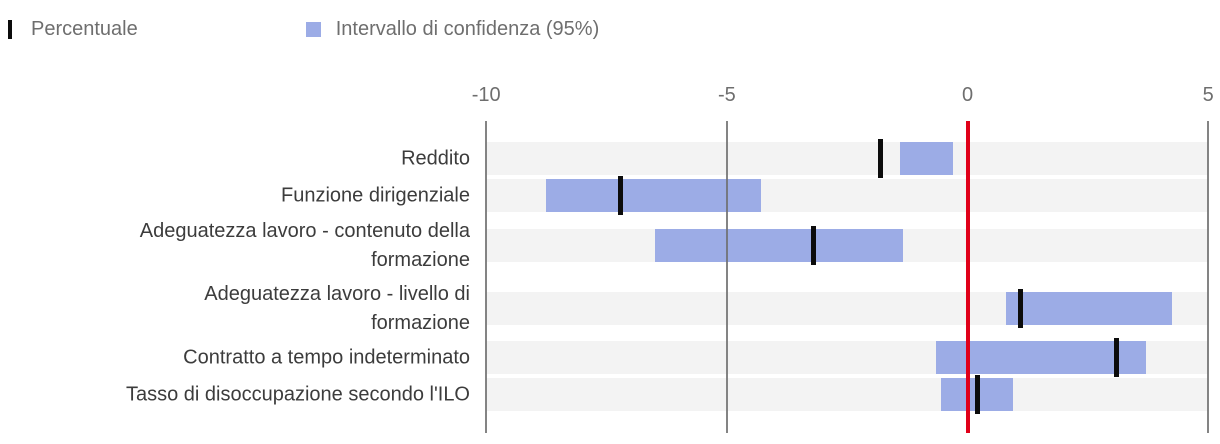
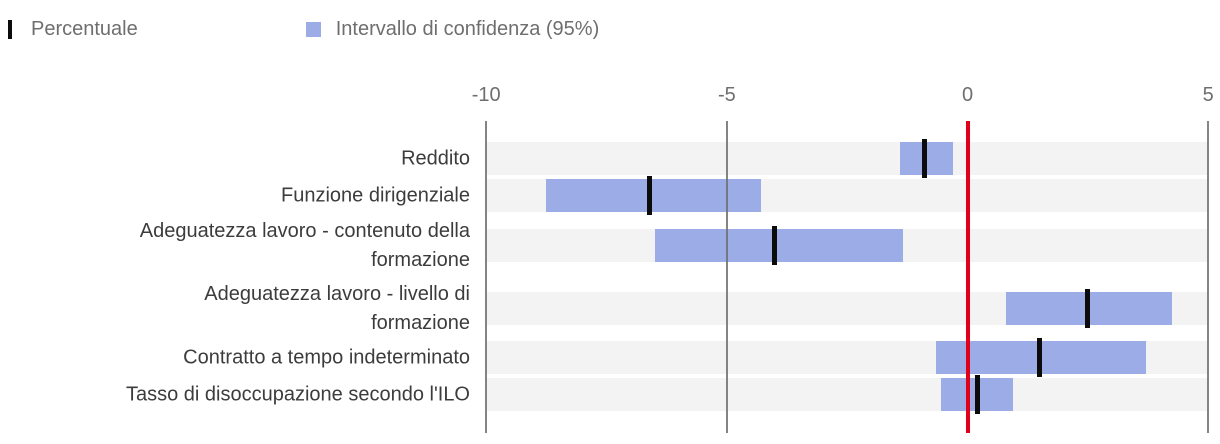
Percentuale/Reddito: -1.8 -> -0.9
Percentuale/Funzione dirigenziale: -7.2 -> -6.6
Percentuale/Adeguatezza lavoro - contenuto della formazione: -3.2 -> -4.0
Percentuale/Adeguatezza lavoro - livello di formazione: 1.1 -> 2.5
Percentuale/Contratto a tempo indeterminato: 3.1 -> 1.5
